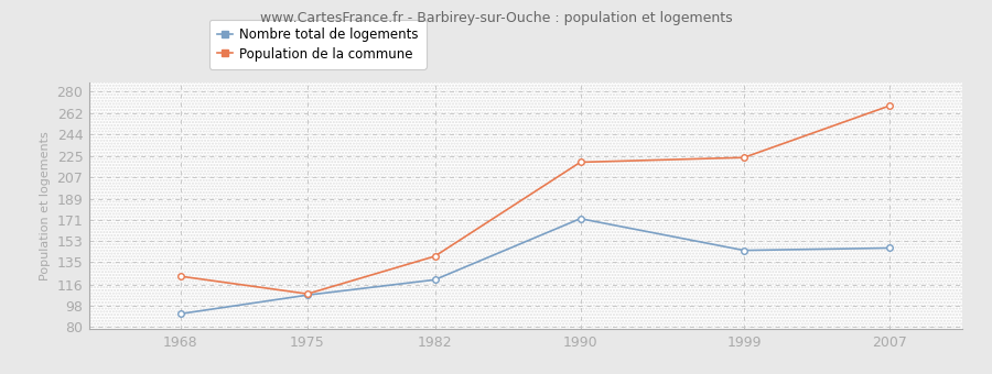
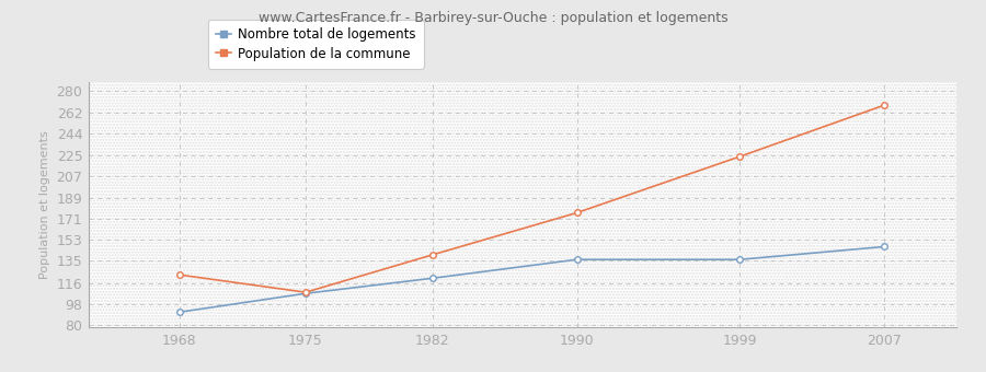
Nombre total de logements/1990: 172 -> 136
Population de la commune/1990: 220 -> 176
Nombre total de logements/1999: 145 -> 136
